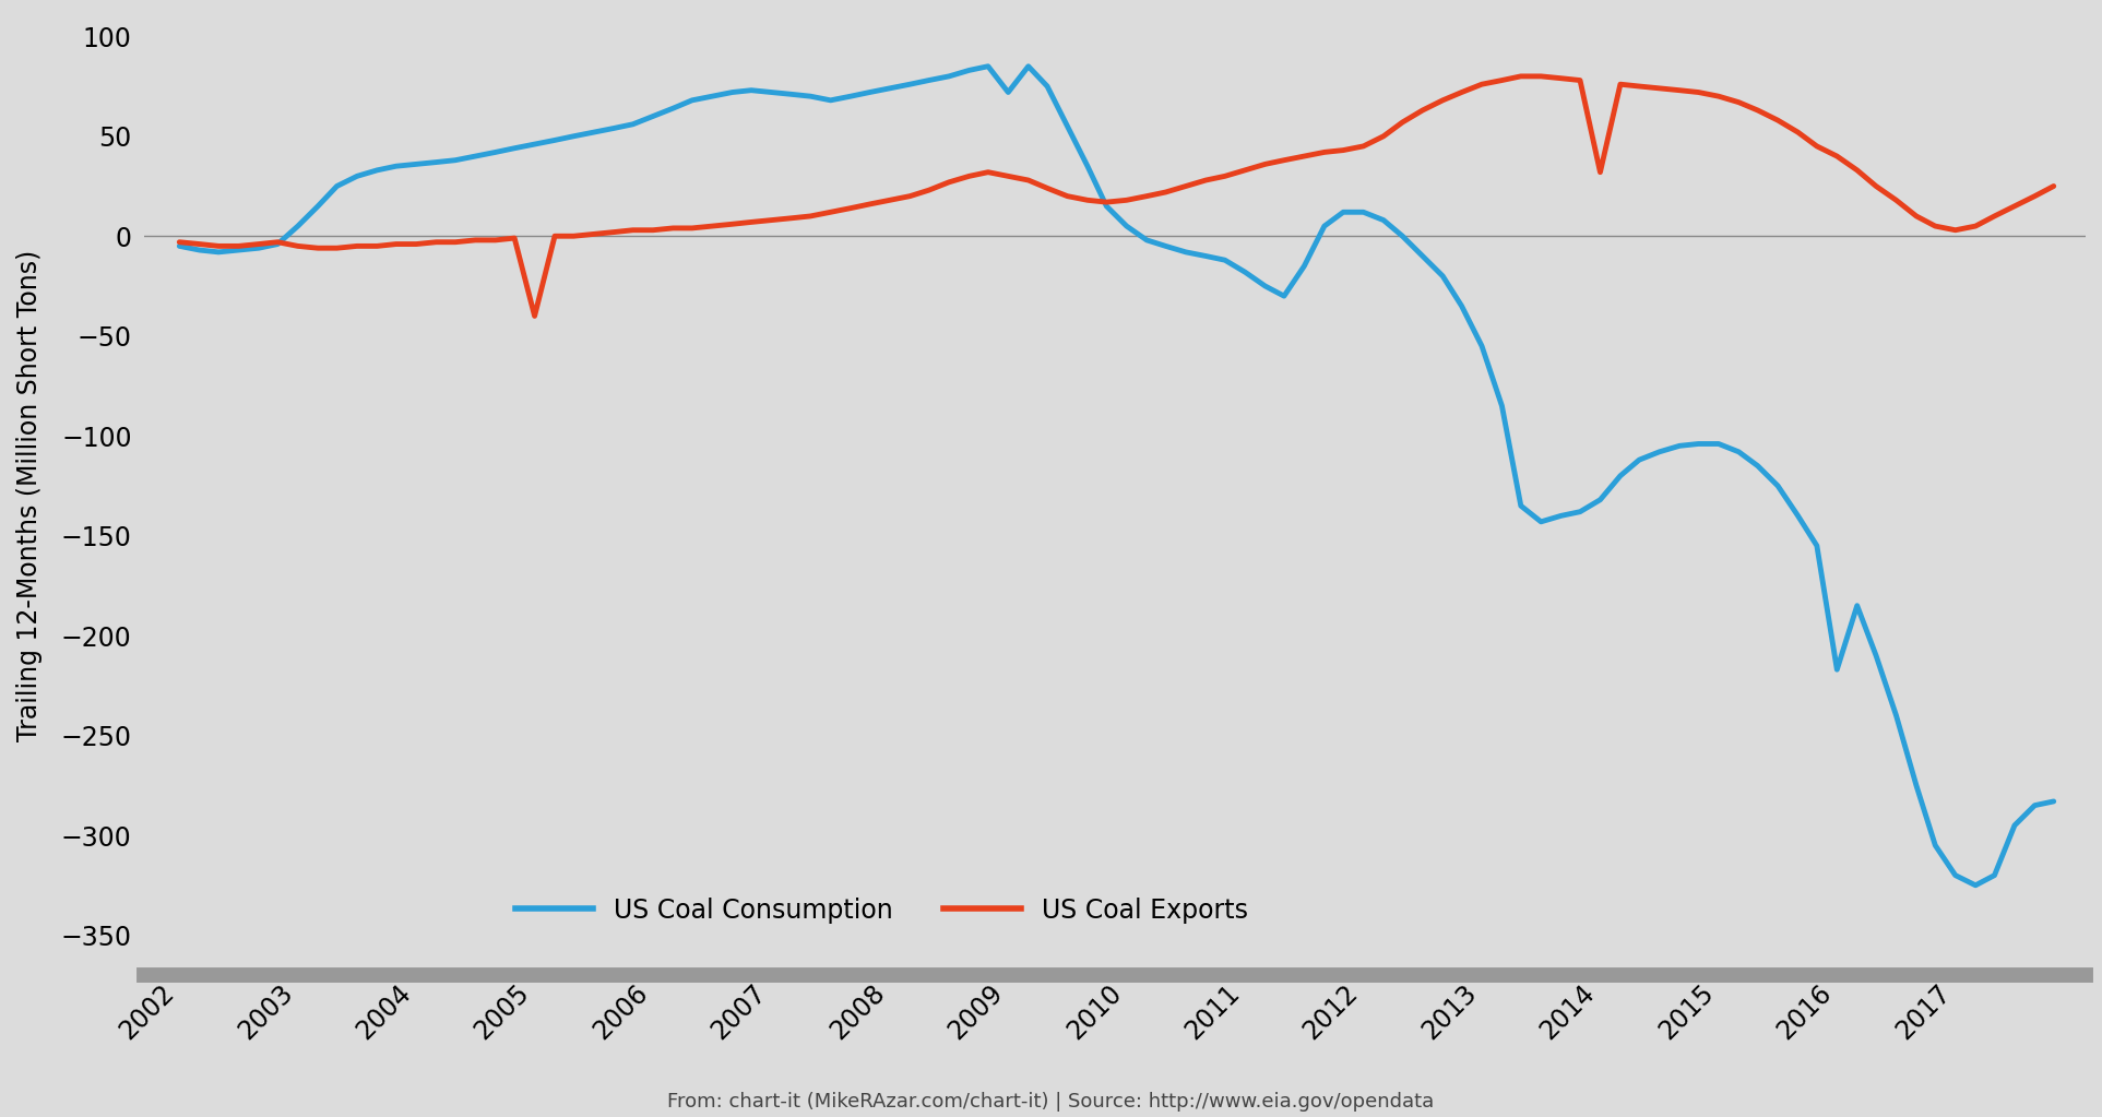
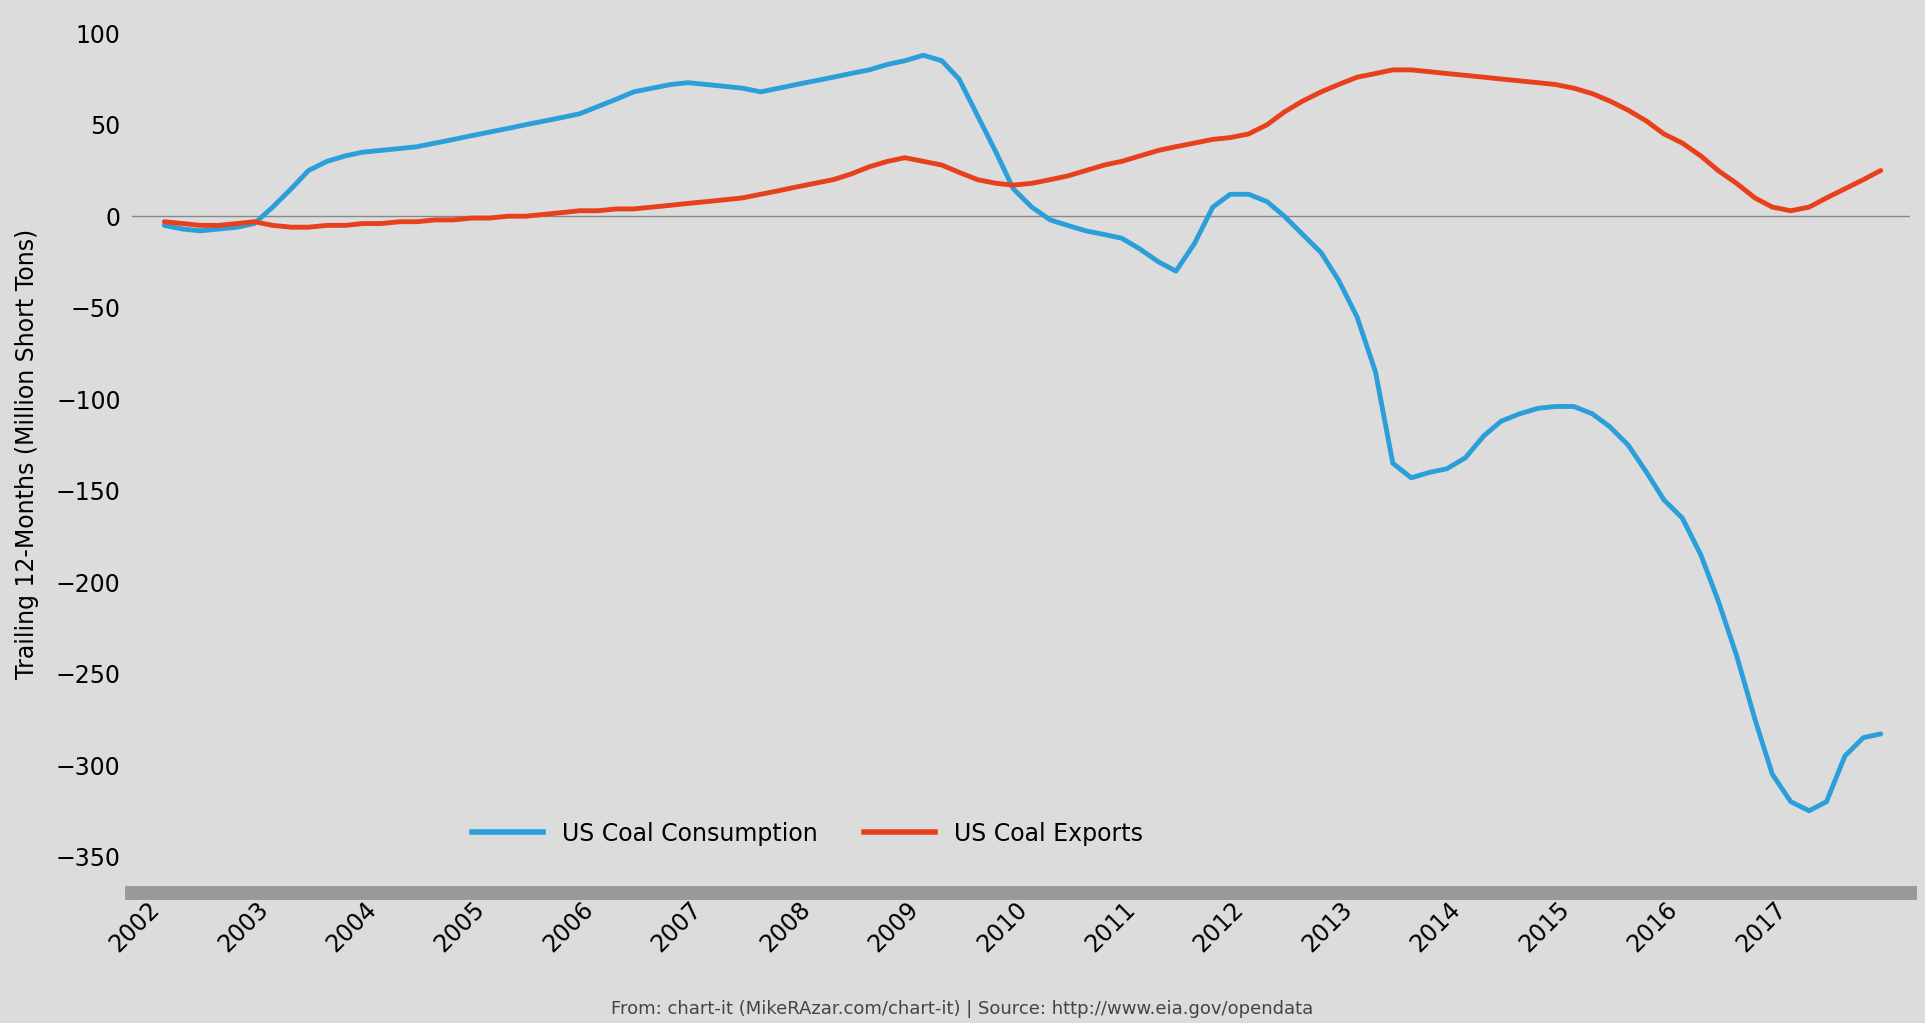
US Coal Exports/2005: -40 -> -1
US Coal Consumption/2009: 72 -> 88
US Coal Exports/2014: 32 -> 77
US Coal Consumption/2016: -217 -> -165
